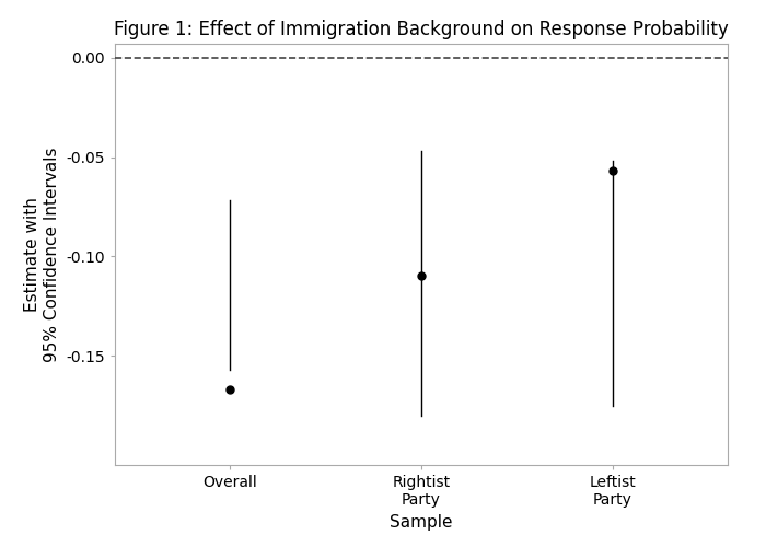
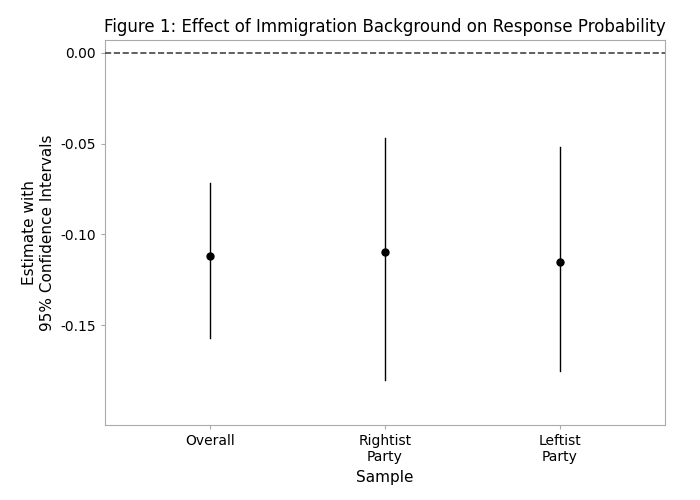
Overall: -0.167 -> -0.112
Leftist Party: -0.057 -> -0.115
